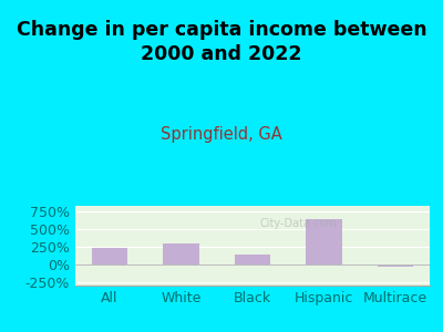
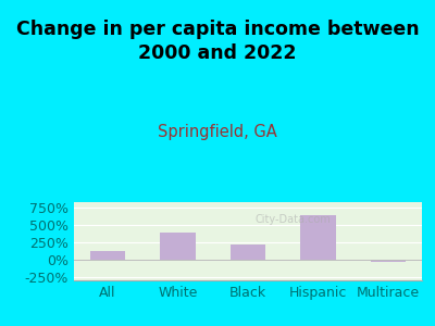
All: 230% -> 120%
White: 290% -> 380%
Black: 130% -> 220%
